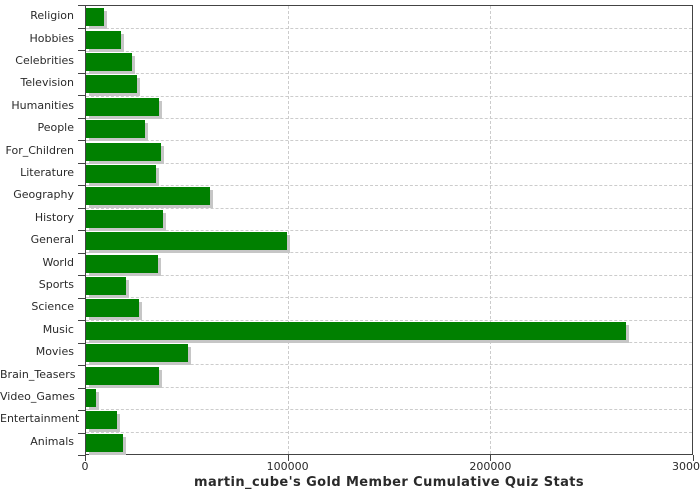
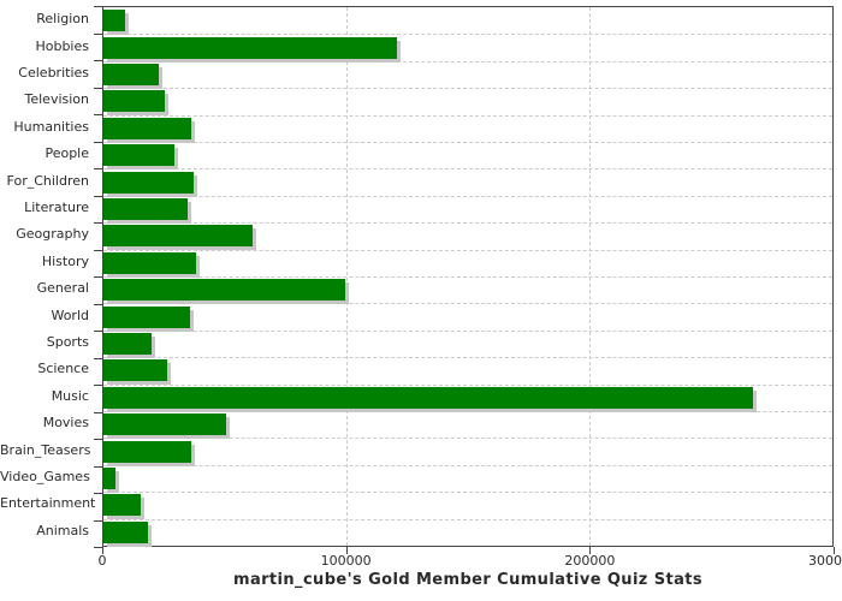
Hobbies: 17000 -> 121000
